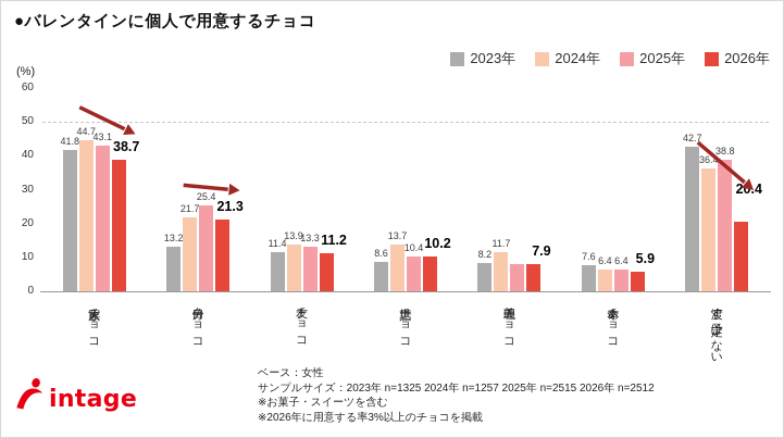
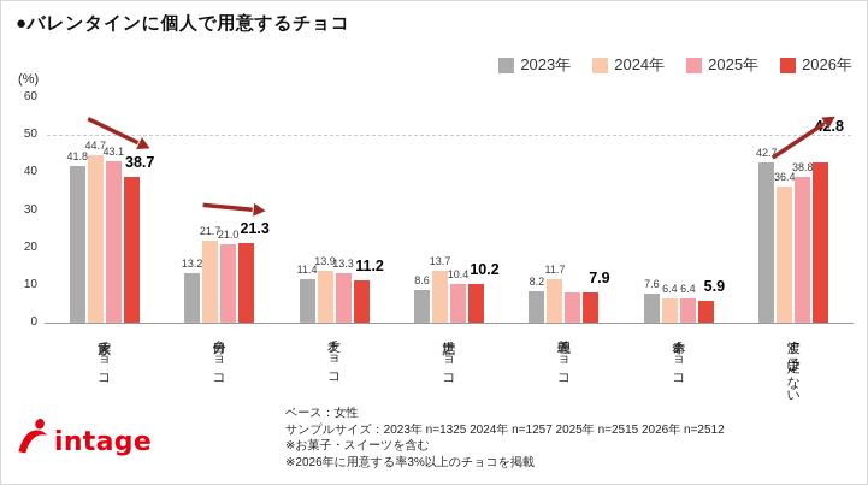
2025年/自分チョコ: 25.4 -> 21.0
2026年/渡す予定はない: 20.4 -> 42.8
